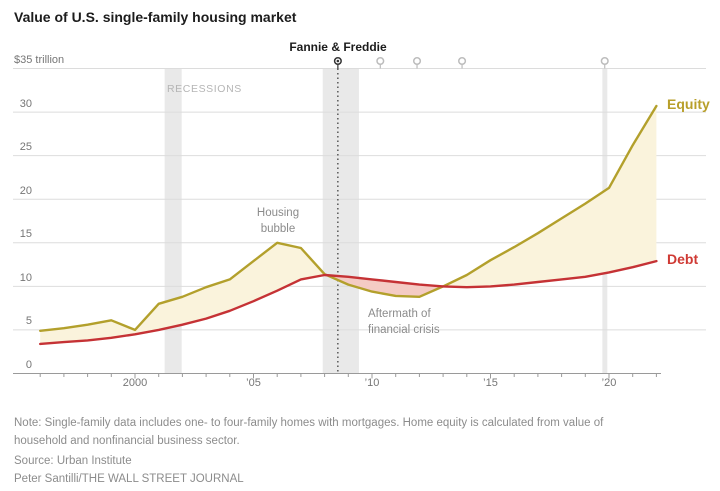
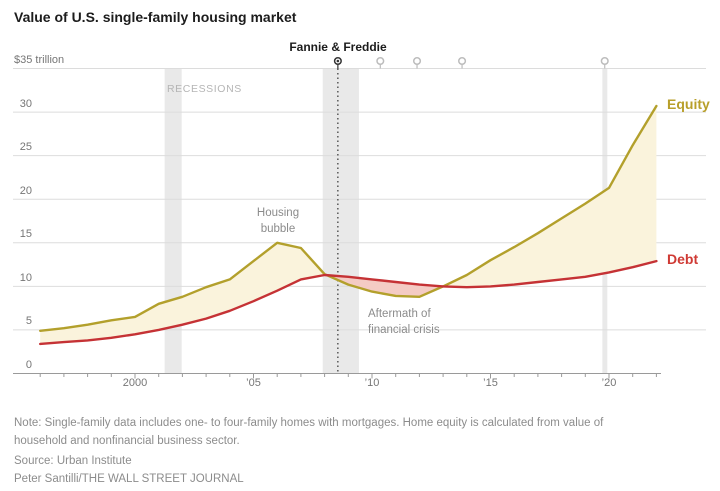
Equity/2000: 5 -> 6
